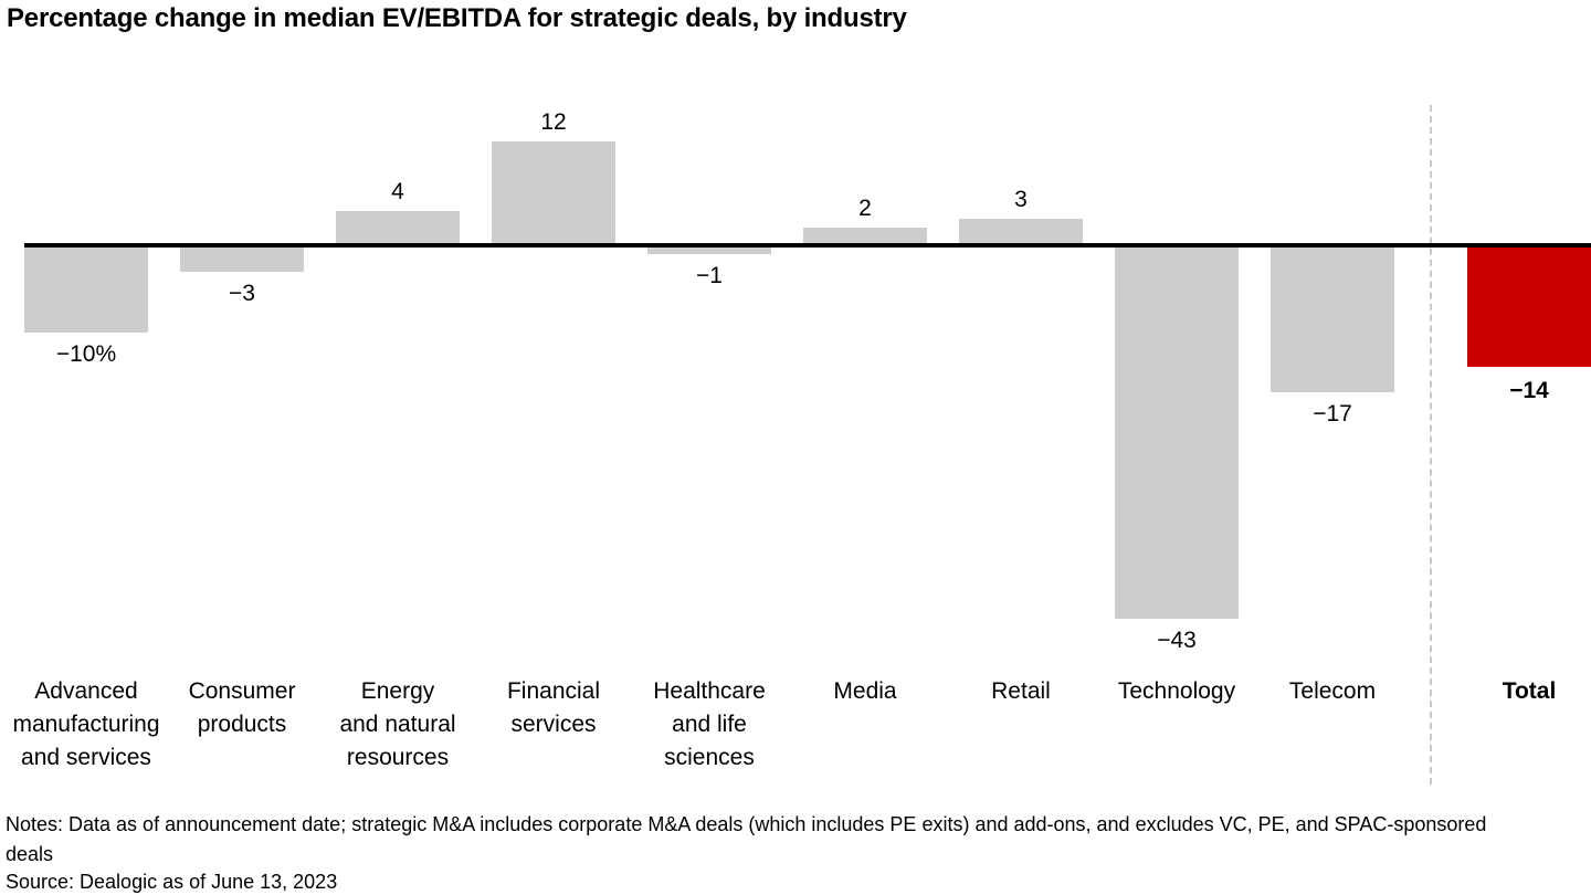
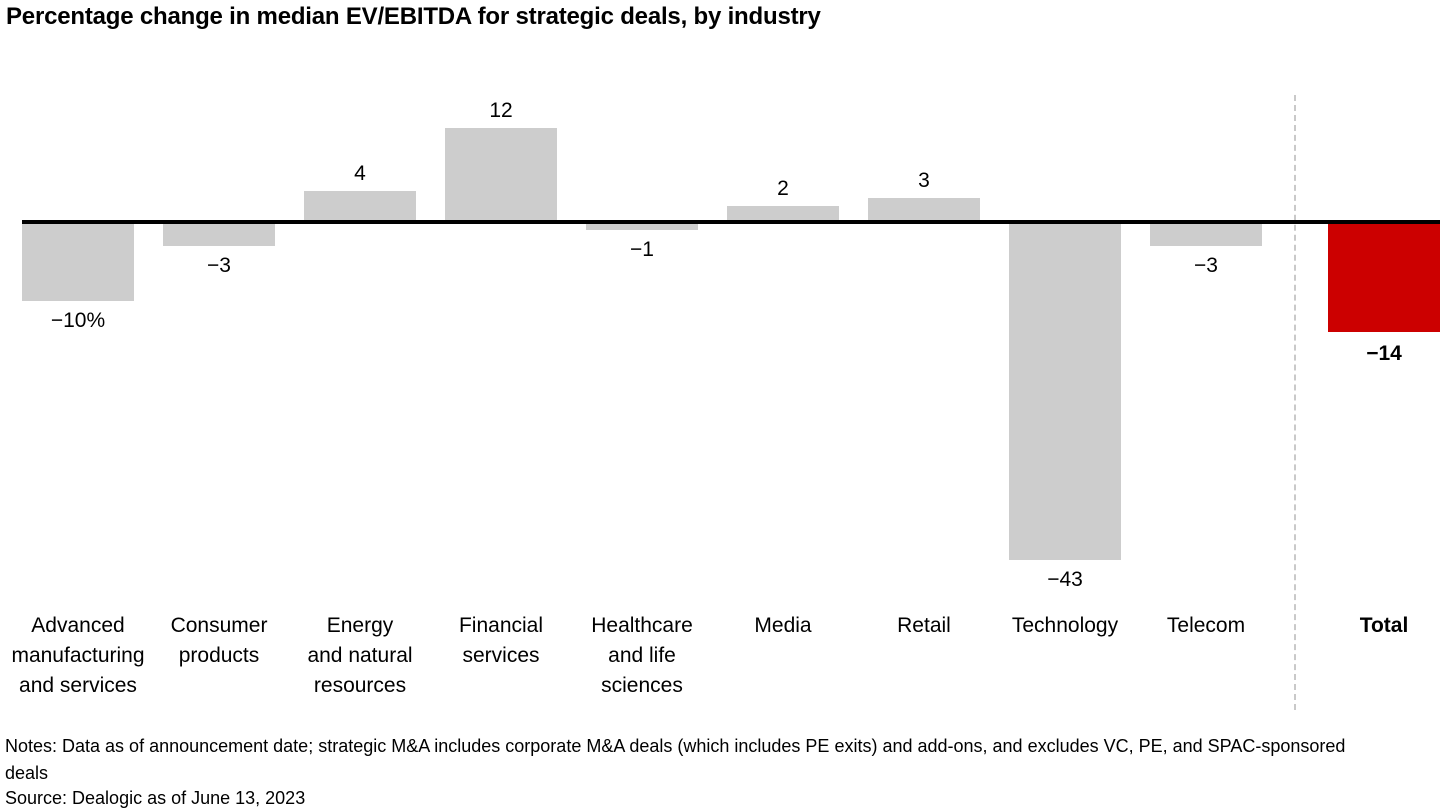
Telecom: −17 -> −3
